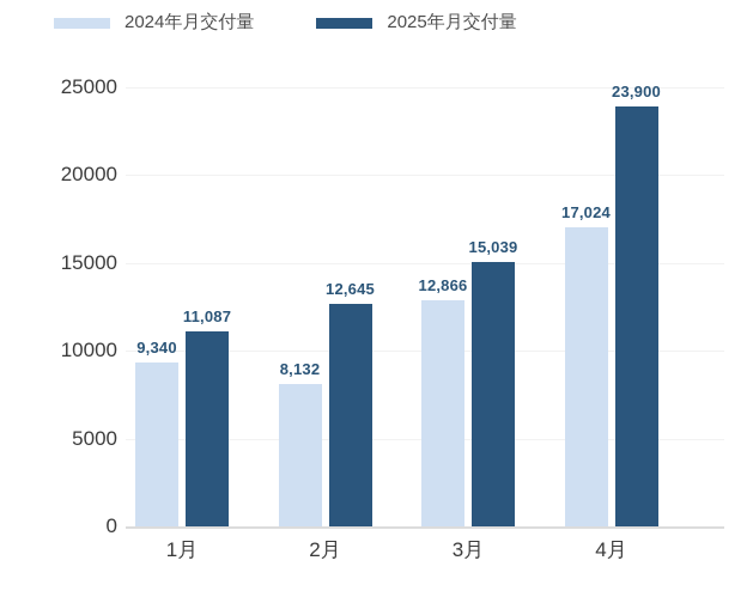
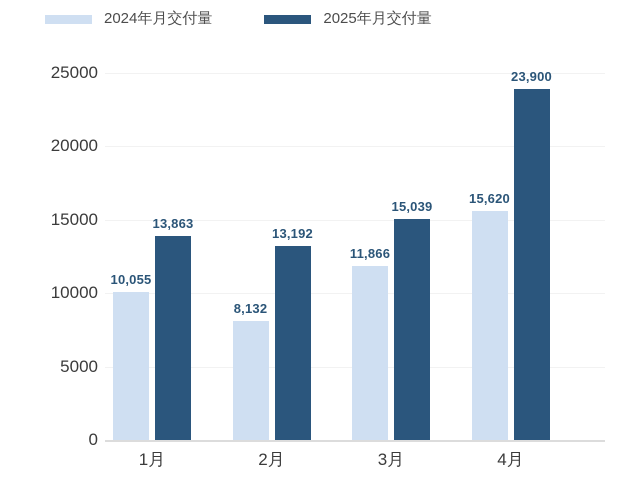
2024年月交付量/1月: 9,340 -> 10,055
2025年月交付量/1月: 11,087 -> 13,863
2025年月交付量/2月: 12,645 -> 13,192
2024年月交付量/3月: 12,866 -> 11,866
2024年月交付量/4月: 17,024 -> 15,620
